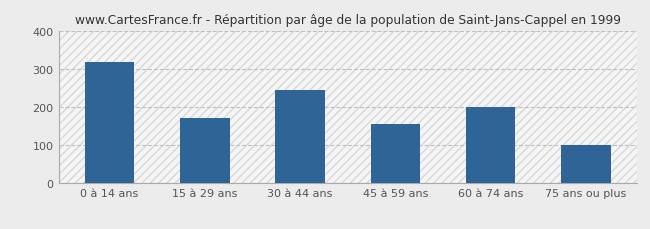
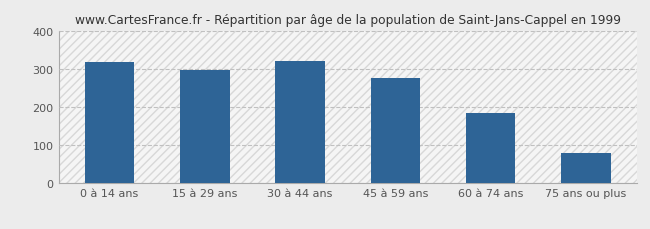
15 à 29 ans: 170 -> 298
30 à 44 ans: 245 -> 321
45 à 59 ans: 155 -> 276
60 à 74 ans: 200 -> 184
75 ans ou plus: 100 -> 80
